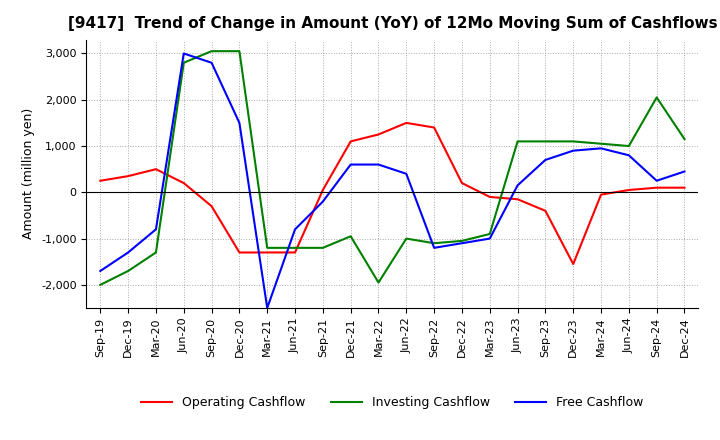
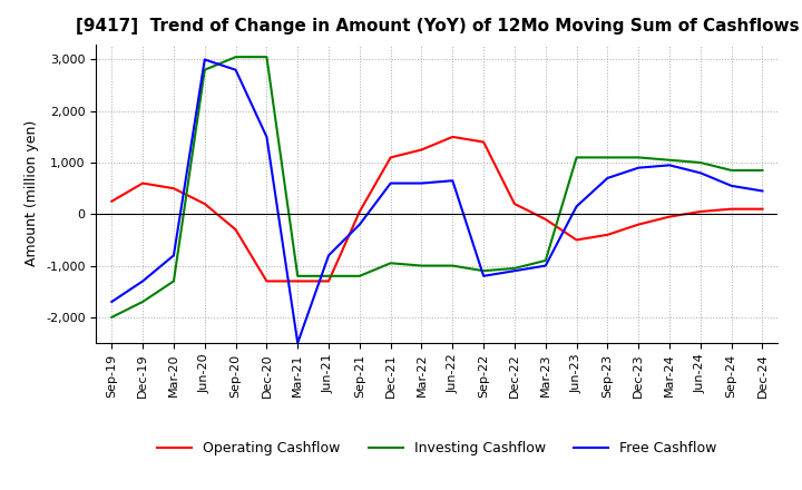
Operating Cashflow/Dec-19: 350 -> 600
Investing Cashflow/Mar-22: -1,950 -> -1,000
Free Cashflow/Jun-22: 400 -> 650
Operating Cashflow/Jun-23: -150 -> -500
Operating Cashflow/Dec-23: -1,550 -> -200
Investing Cashflow/Sep-24: 2,050 -> 850
Free Cashflow/Sep-24: 250 -> 550
Investing Cashflow/Dec-24: 1,150 -> 850
